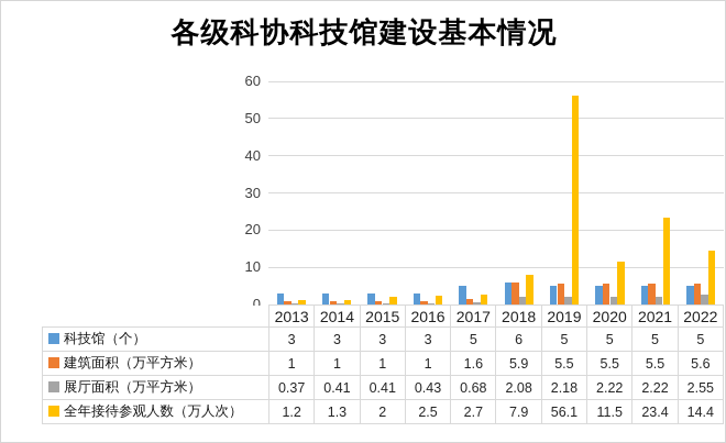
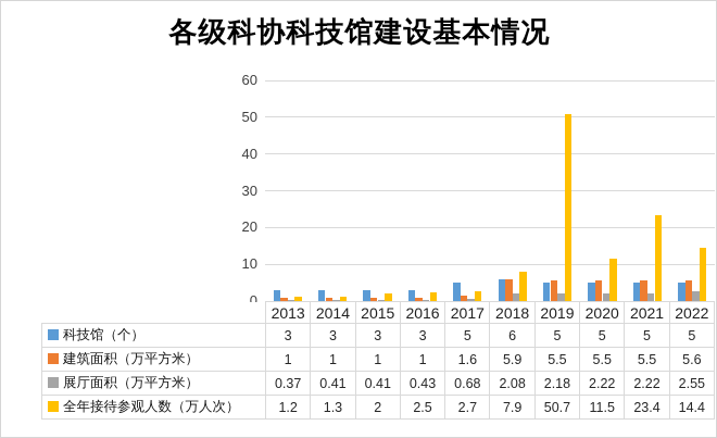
全年接待参观人数（万人次）/2019: 56.1 -> 50.7
